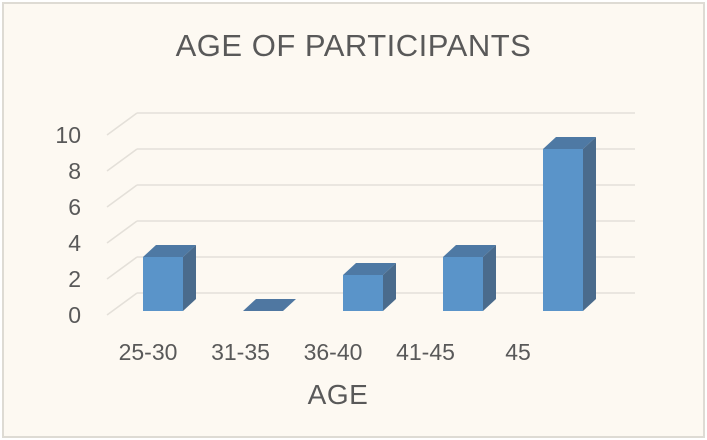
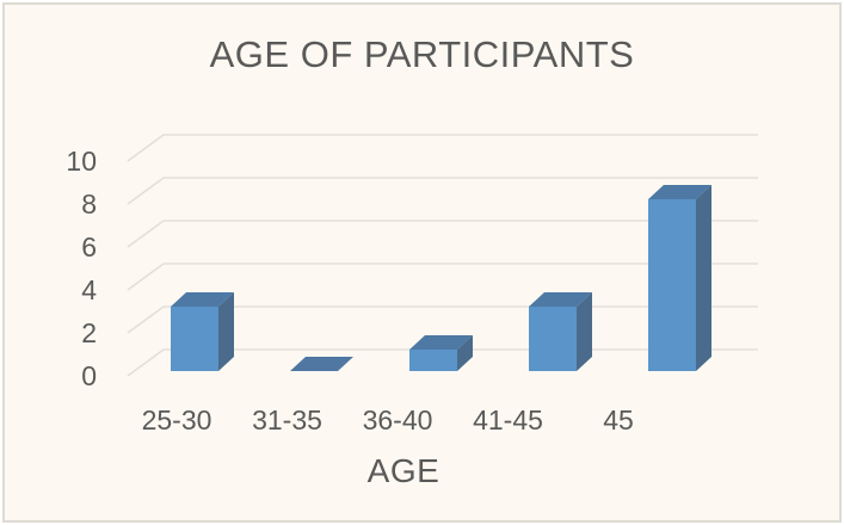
36-40: 2 -> 1
45: 9 -> 8
